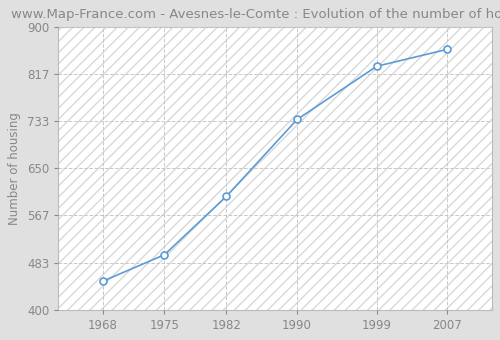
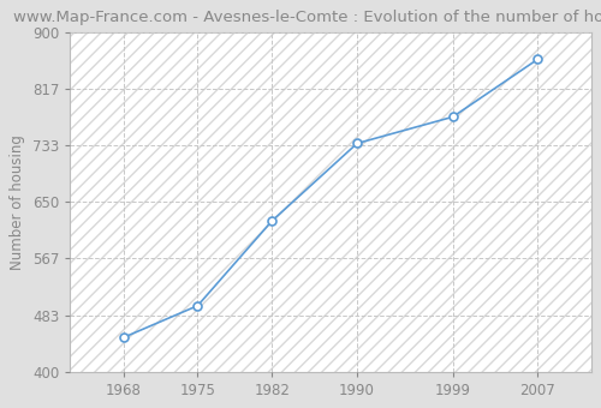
1982: 600 -> 622
1999: 830 -> 775
